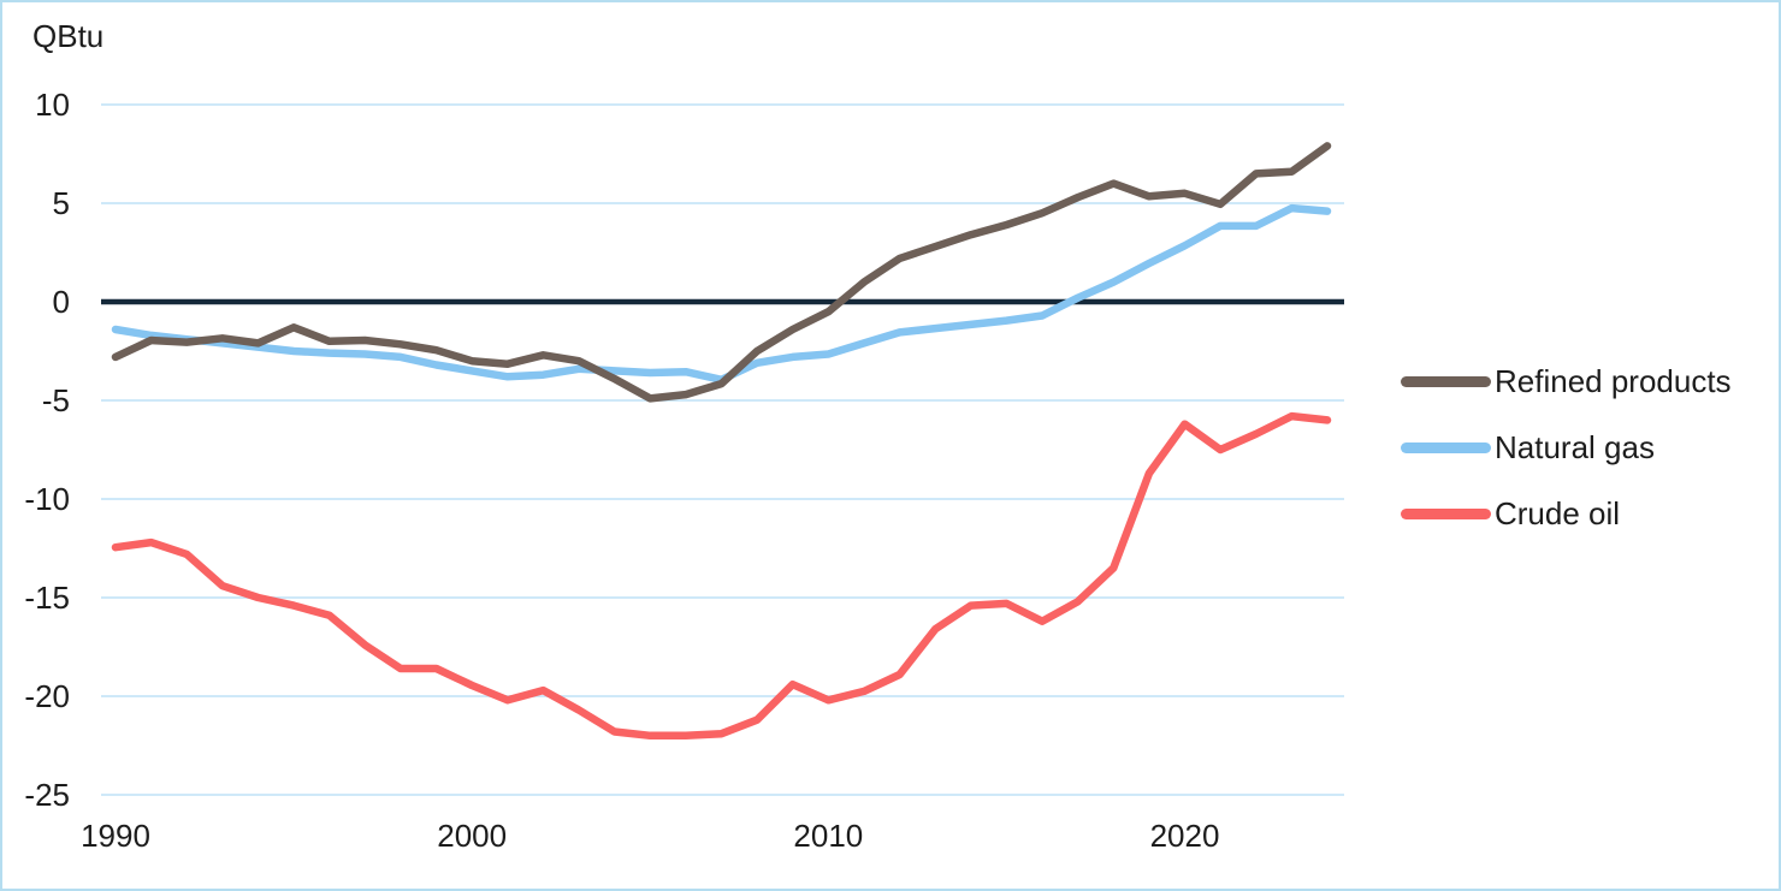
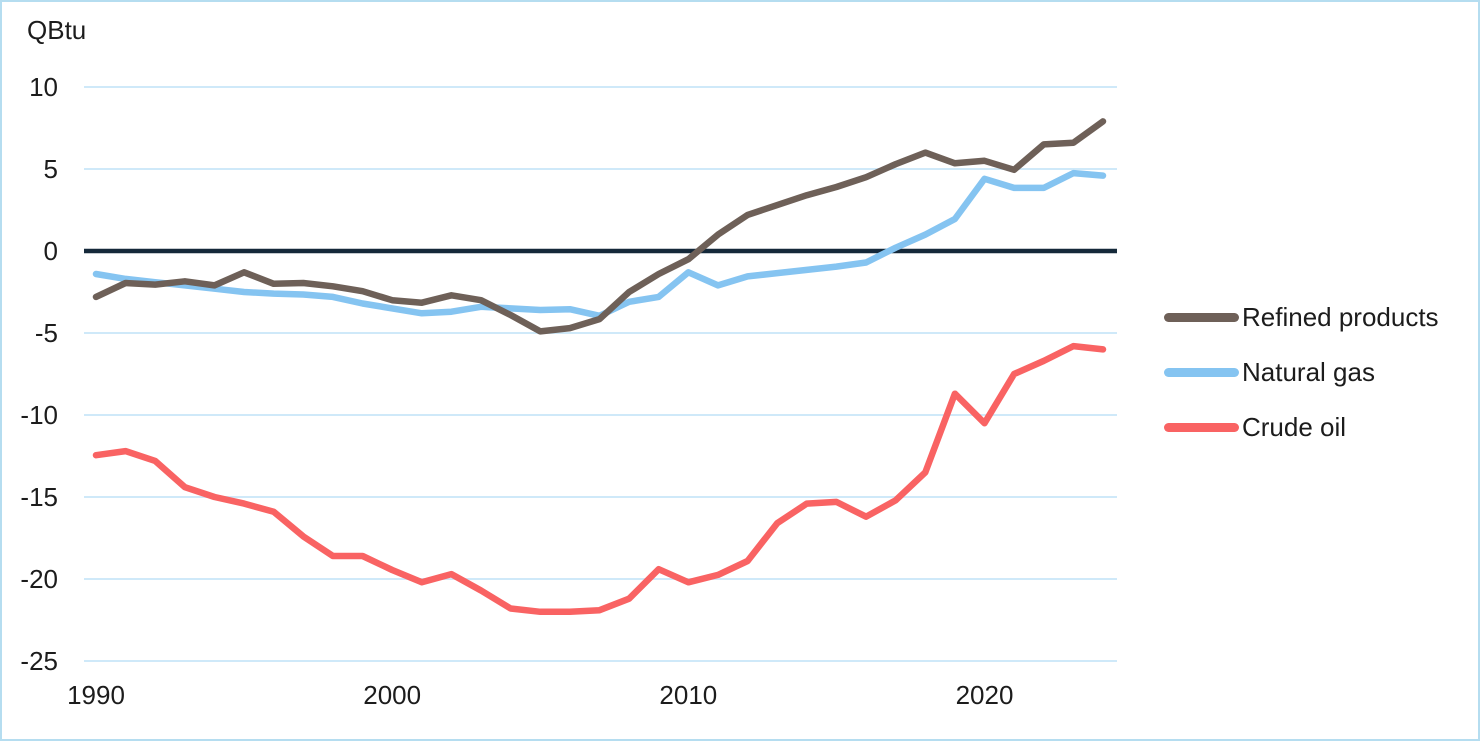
Natural gas/2010: -2.6 -> -1.3
Natural gas/2020: 2.9 -> 4.4
Crude oil/2020: -6.2 -> -10.5
